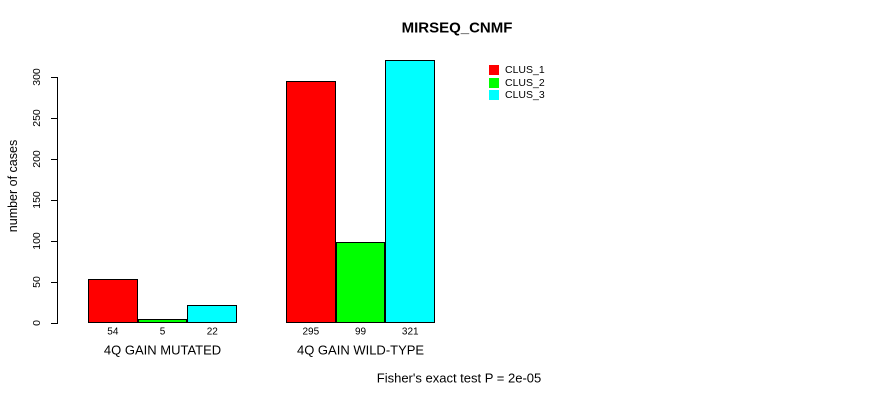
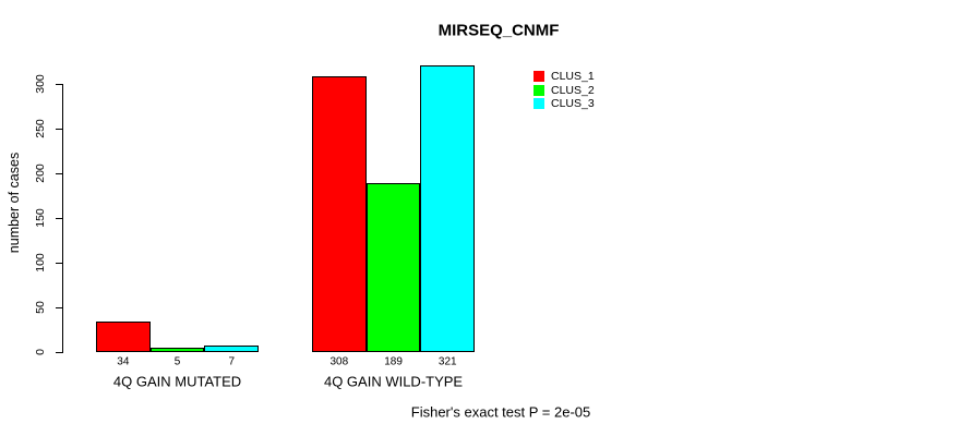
CLUS_1/4Q GAIN MUTATED: 54 -> 34
CLUS_3/4Q GAIN MUTATED: 22 -> 7
CLUS_1/4Q GAIN WILD-TYPE: 295 -> 308
CLUS_2/4Q GAIN WILD-TYPE: 99 -> 189
